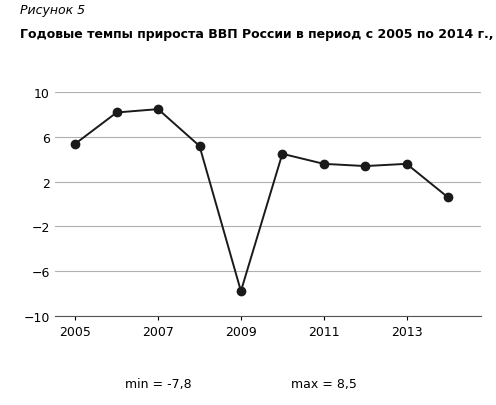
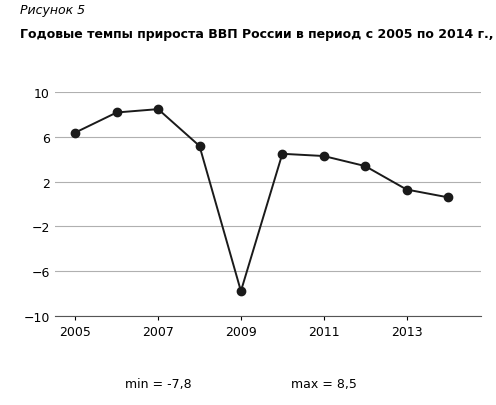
2005: 5.4 -> 6.4
2011: 3.6 -> 4.3
2013: 3.6 -> 1.3
